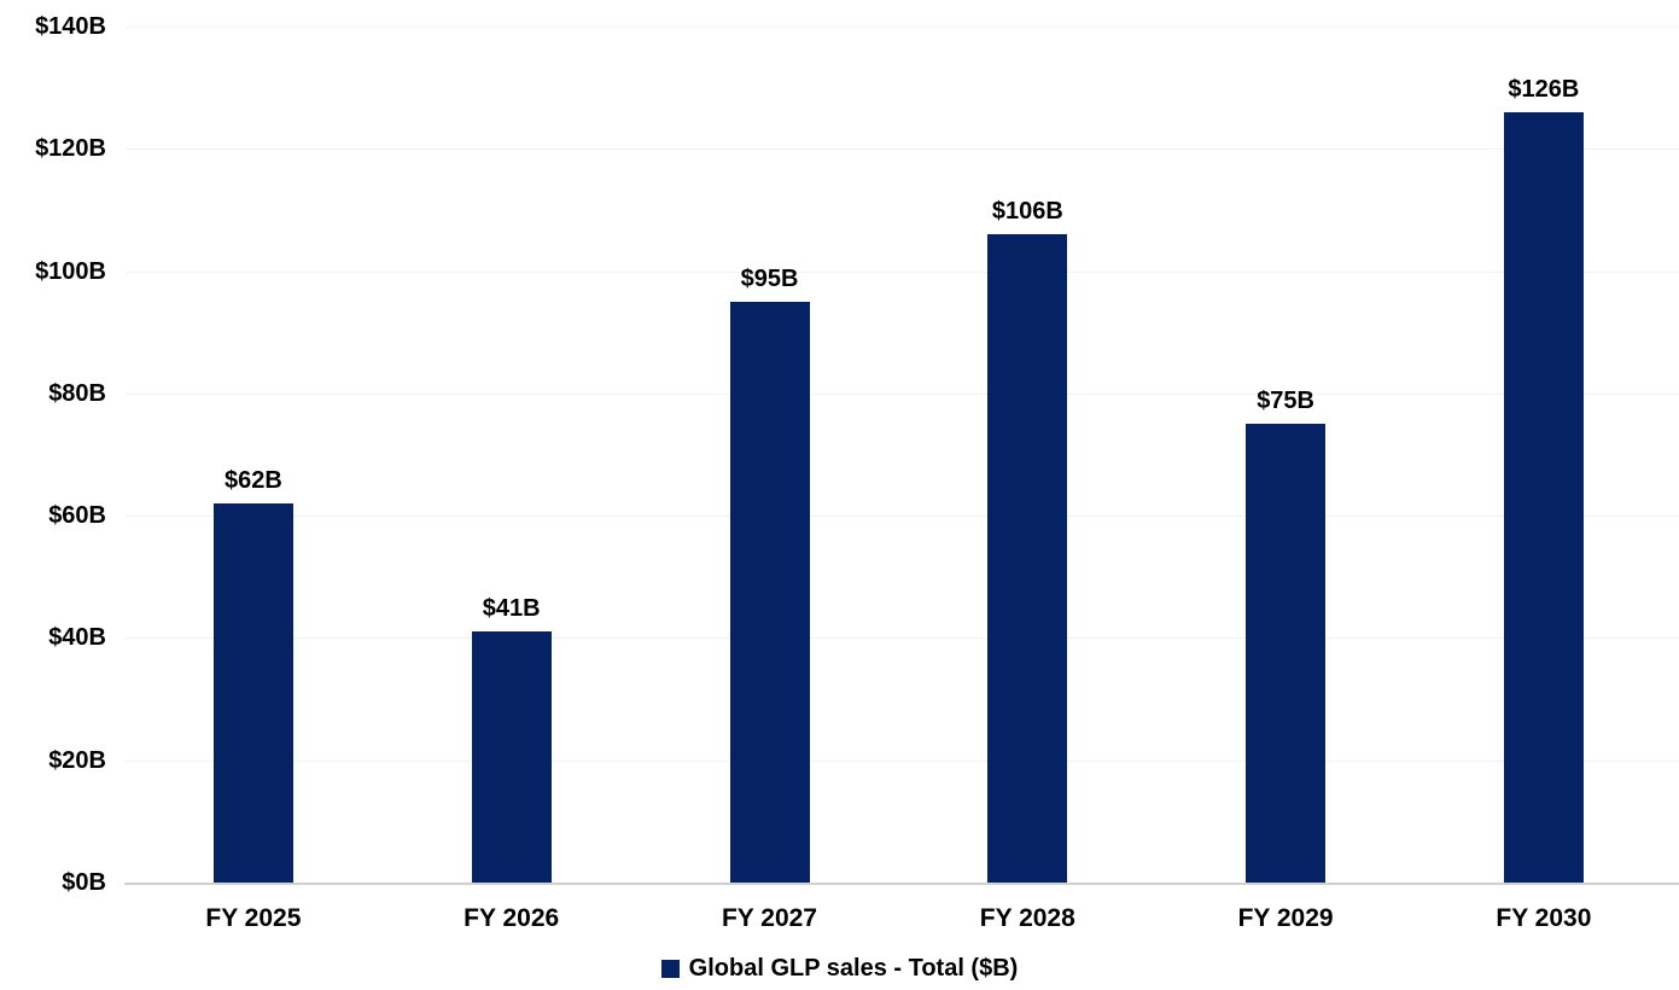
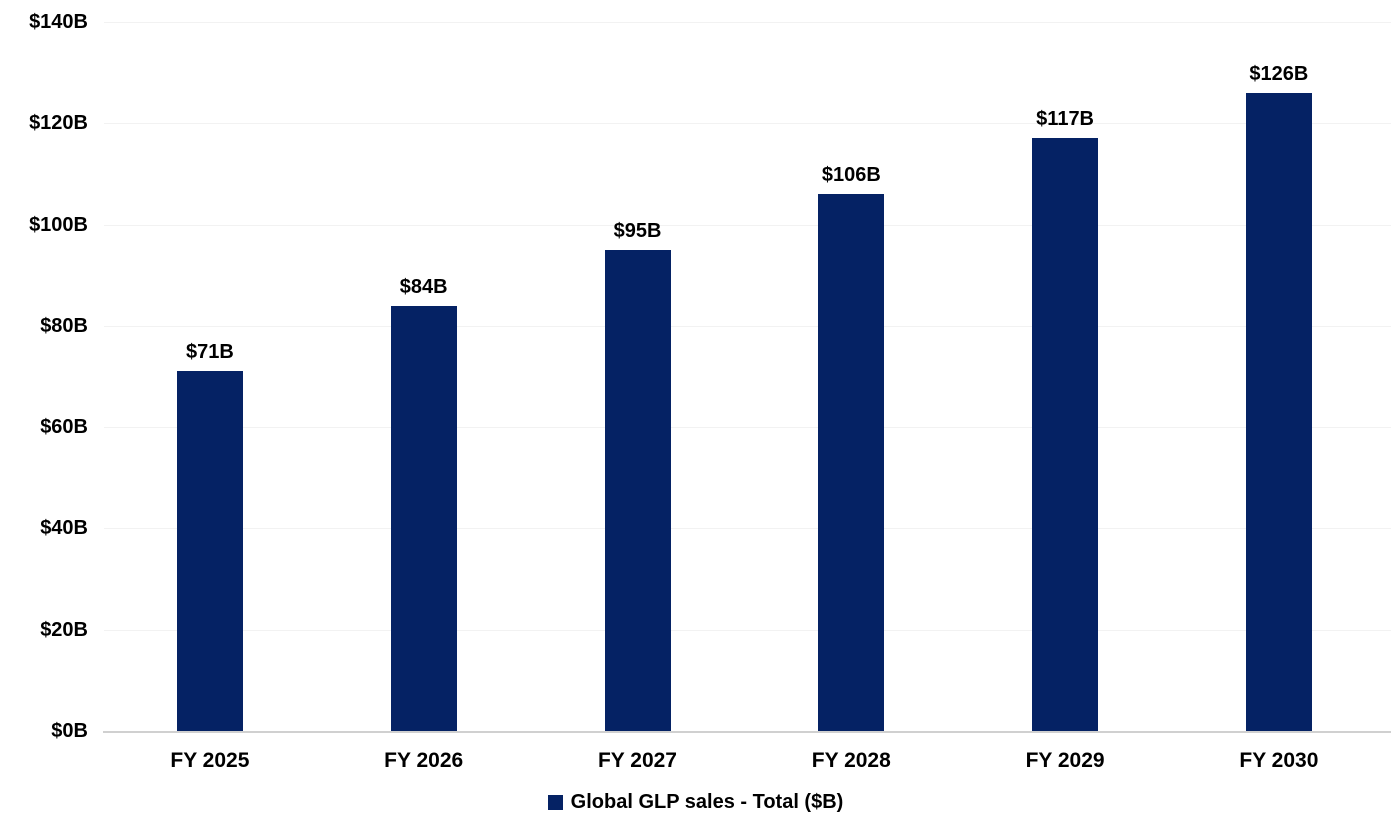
FY 2025: $62B -> $71B
FY 2026: $41B -> $84B
FY 2029: $75B -> $117B
